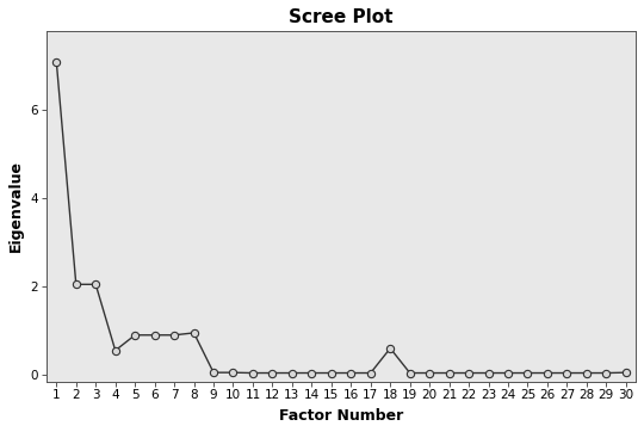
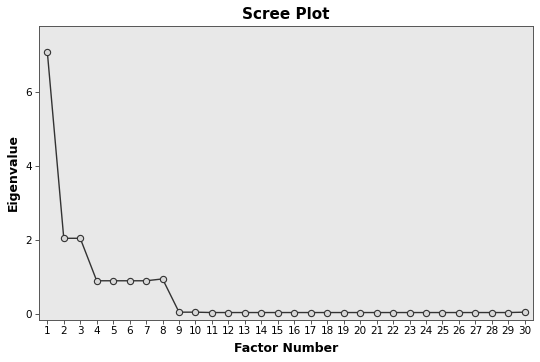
4: 0.55 -> 0.90
18: 0.60 -> 0.04
